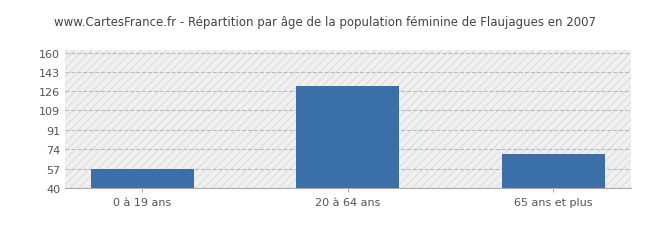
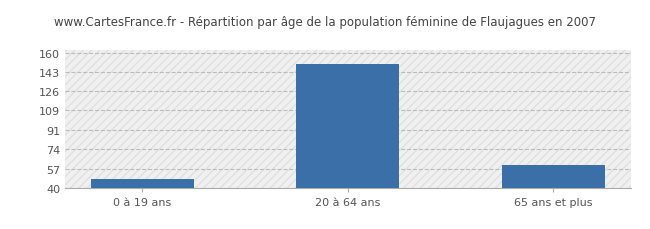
0 à 19 ans: 57 -> 48
20 à 64 ans: 131 -> 150
65 ans et plus: 70 -> 60
